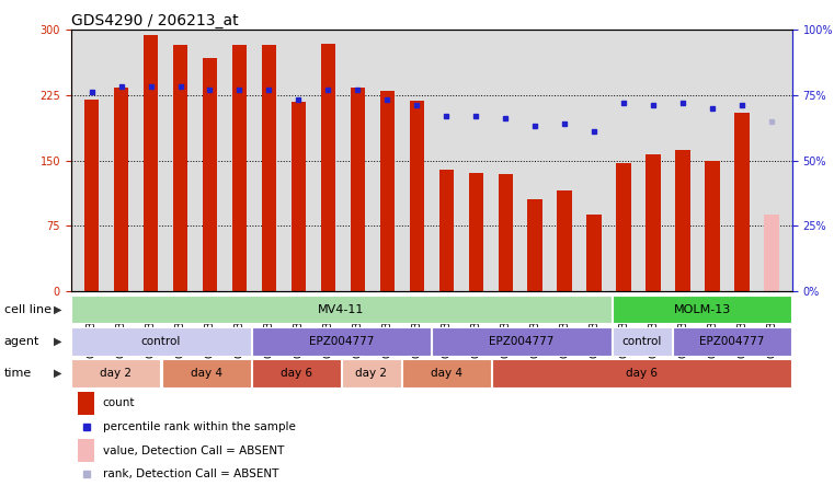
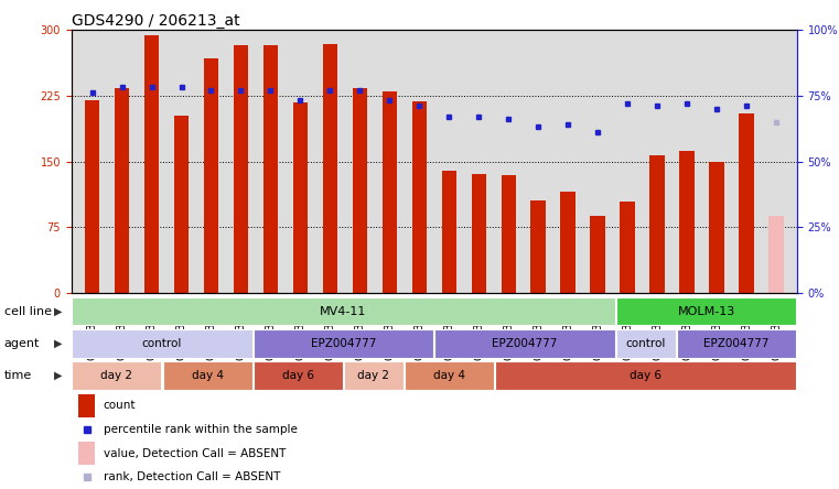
GSM739157: 282 -> 202
GSM739169: 147 -> 104
